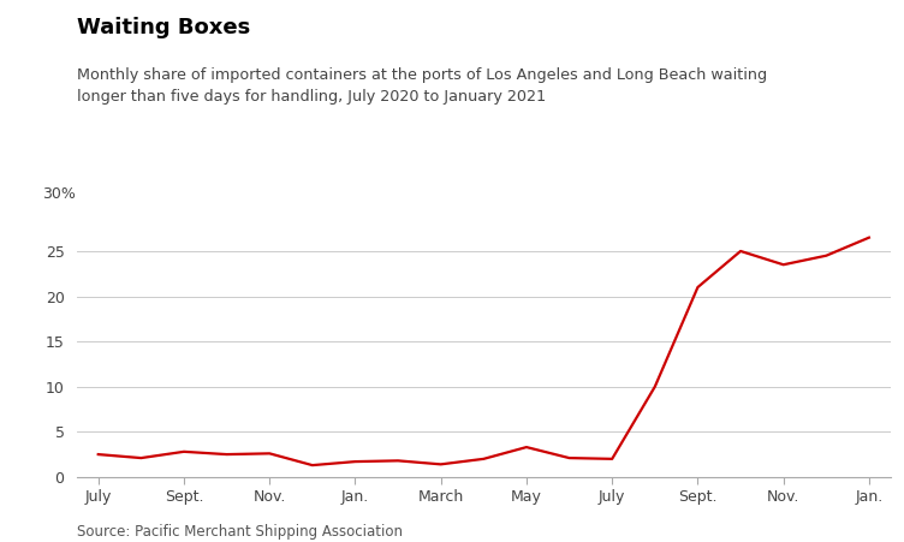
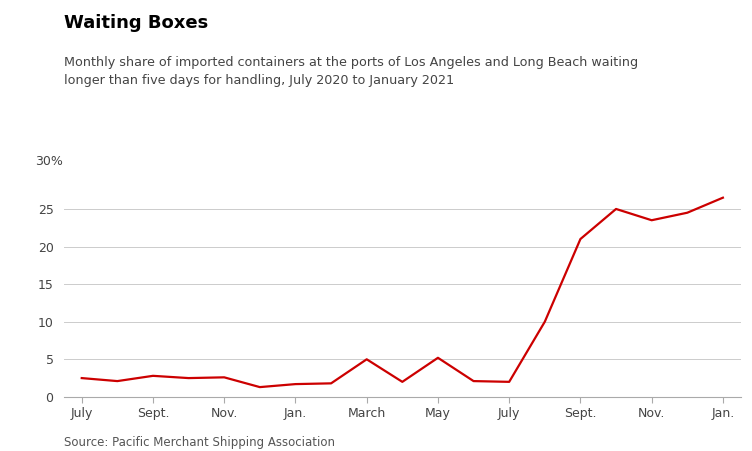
March: 1.4 -> 5.0
May: 3.3 -> 5.2
